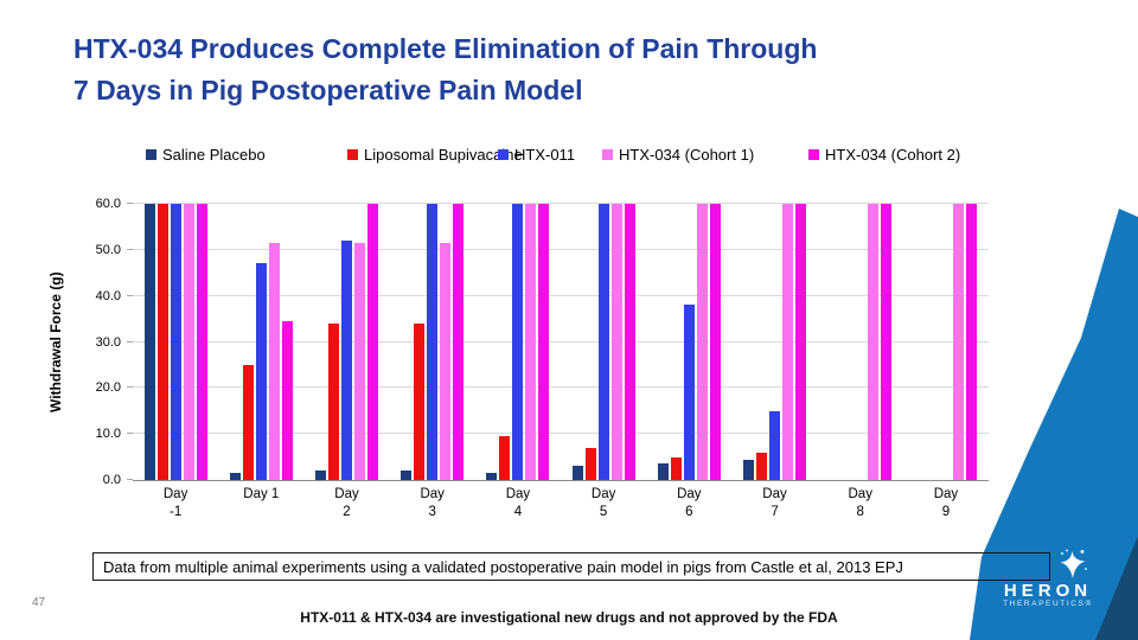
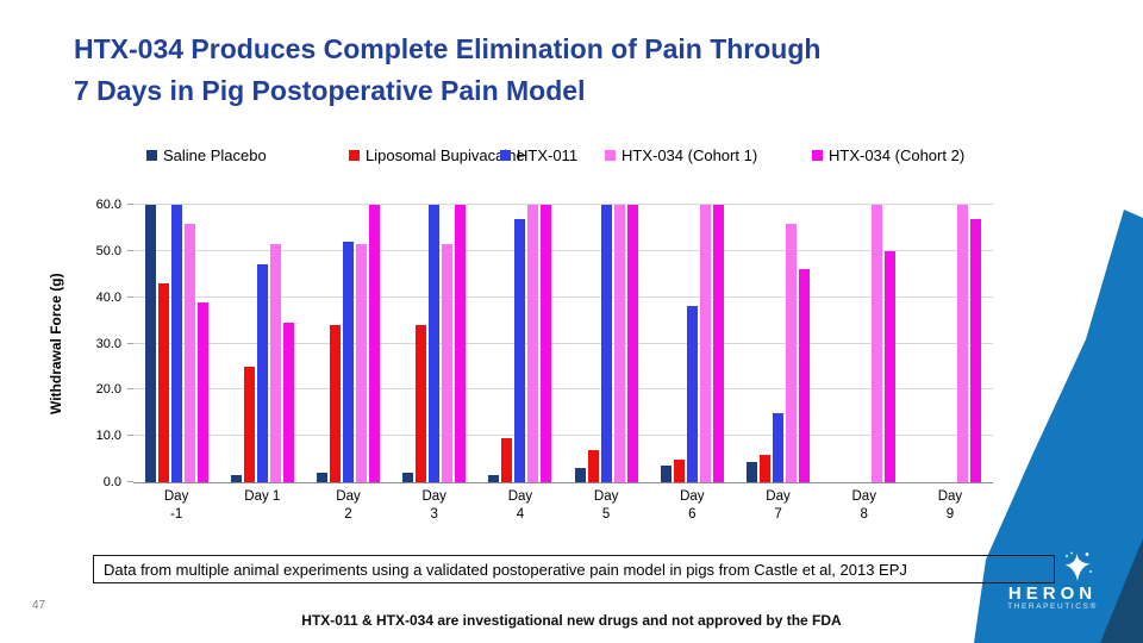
Liposomal Bupivacaine/Day -1: 60 -> 43
HTX-034 (Cohort 1)/Day -1: 60 -> 56
HTX-034 (Cohort 2)/Day -1: 60 -> 39
HTX-011/Day 4: 60 -> 57
HTX-034 (Cohort 1)/Day 7: 60 -> 56
HTX-034 (Cohort 2)/Day 7: 60 -> 46
HTX-034 (Cohort 2)/Day 8: 60 -> 50
HTX-034 (Cohort 2)/Day 9: 60 -> 57
